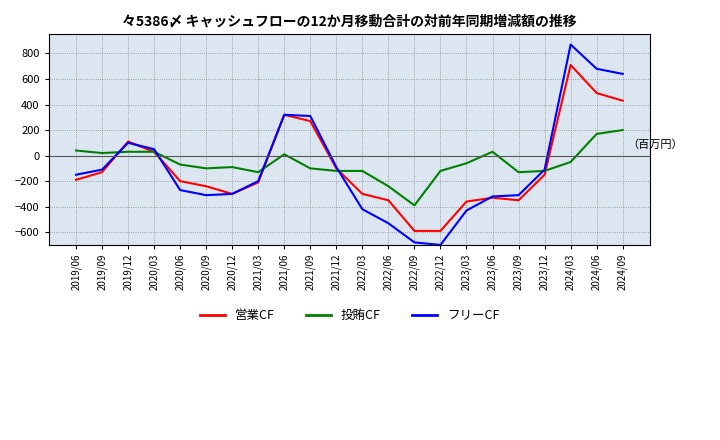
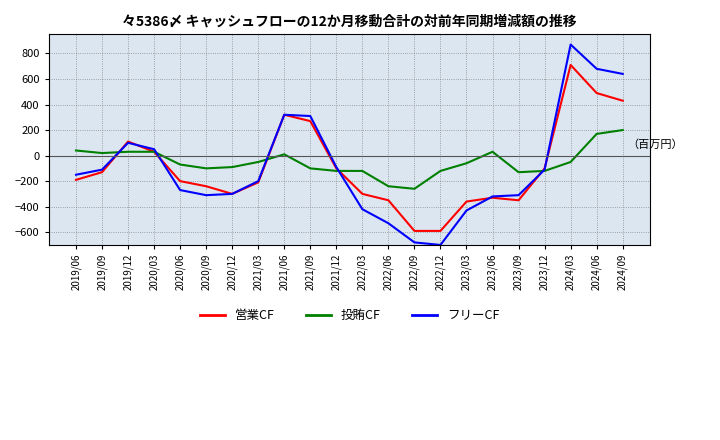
投賄CF/2021/03: -130 -> -50
投賄CF/2022/09: -390 -> -260
営業CF/2023/12: -150 -> -100
